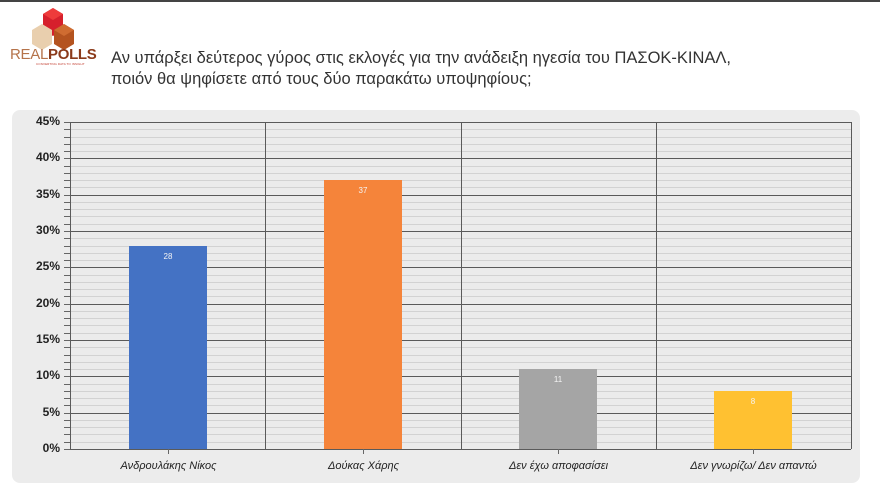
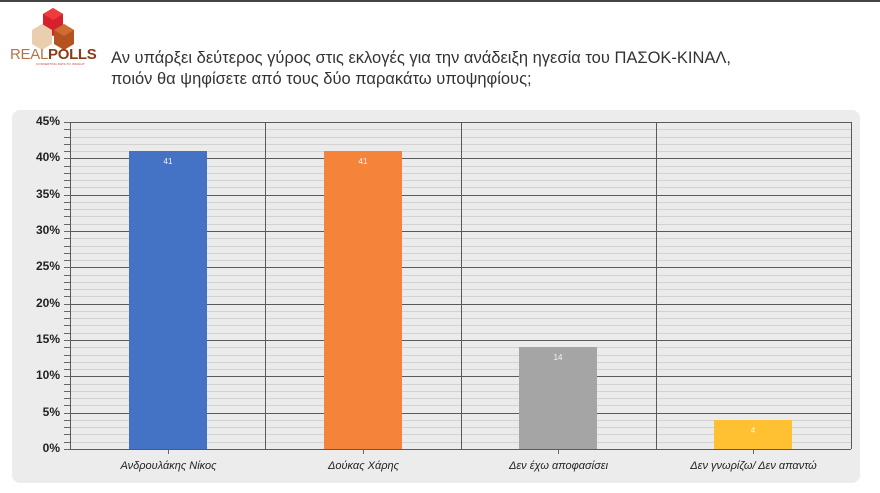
Ανδρουλάκης Νίκος: 28 -> 41
Δούκας Χάρης: 37 -> 41
Δεν έχω αποφασίσει: 11 -> 14
Δεν γνωρίζω/ Δεν απαντώ: 8 -> 4
